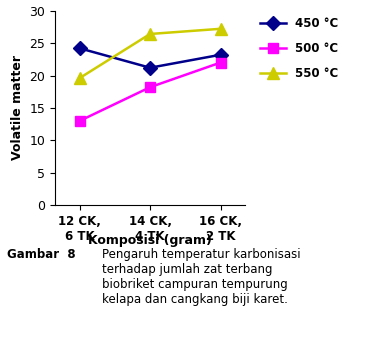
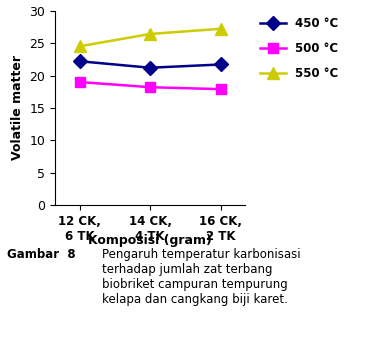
450 °C/12 CK, 6 TK: 24.2 -> 22.2
500 °C/12 CK, 6 TK: 13.0 -> 19.0
550 °C/12 CK, 6 TK: 19.6 -> 24.5
450 °C/16 CK, 2 TK: 23.2 -> 21.7
500 °C/16 CK, 2 TK: 22.0 -> 17.9
